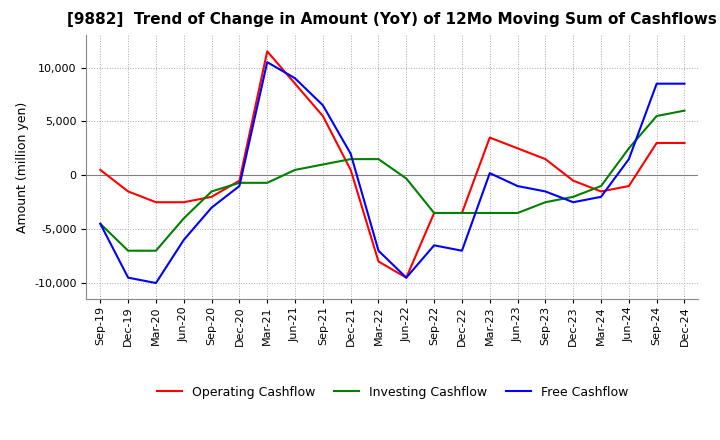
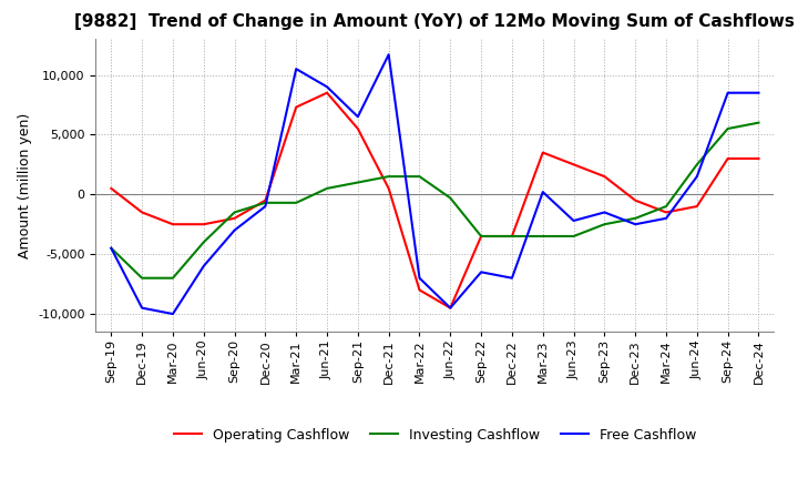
Operating Cashflow/Mar-21: 11,500 -> 7,300
Free Cashflow/Dec-21: 2,000 -> 11,700
Free Cashflow/Jun-23: -1,000 -> -2,200
